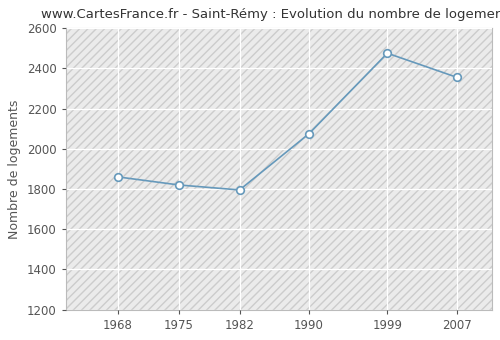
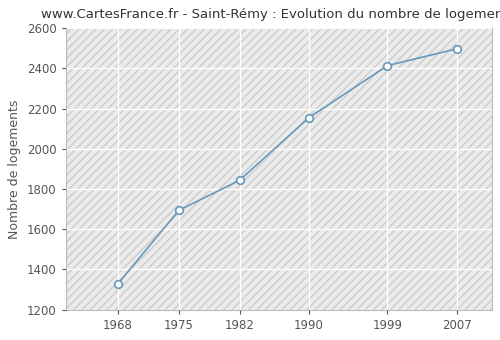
1968: 1860 -> 1328
1975: 1820 -> 1693
1982: 1795 -> 1843
1990: 2075 -> 2155
1999: 2475 -> 2413
2007: 2355 -> 2497
